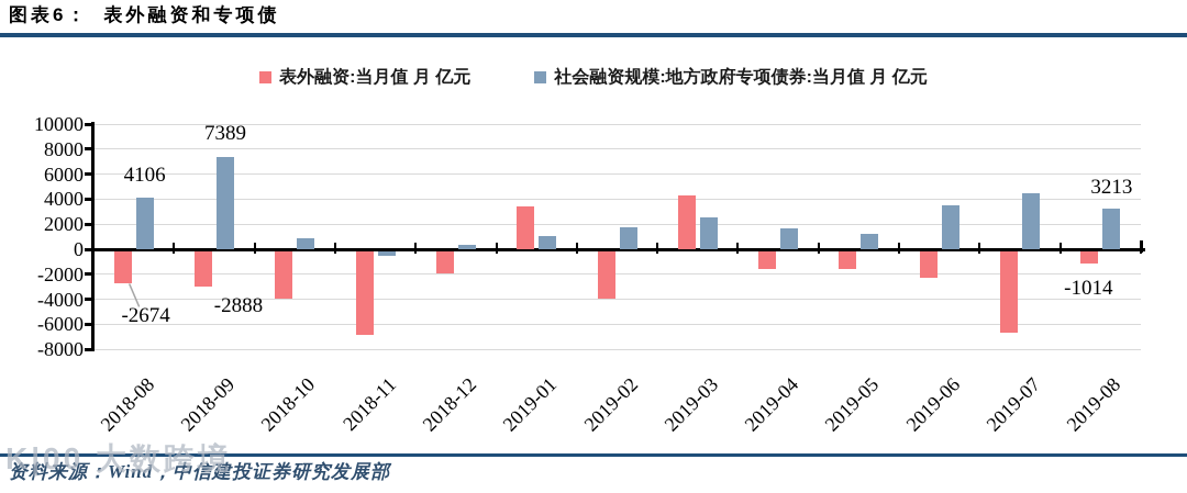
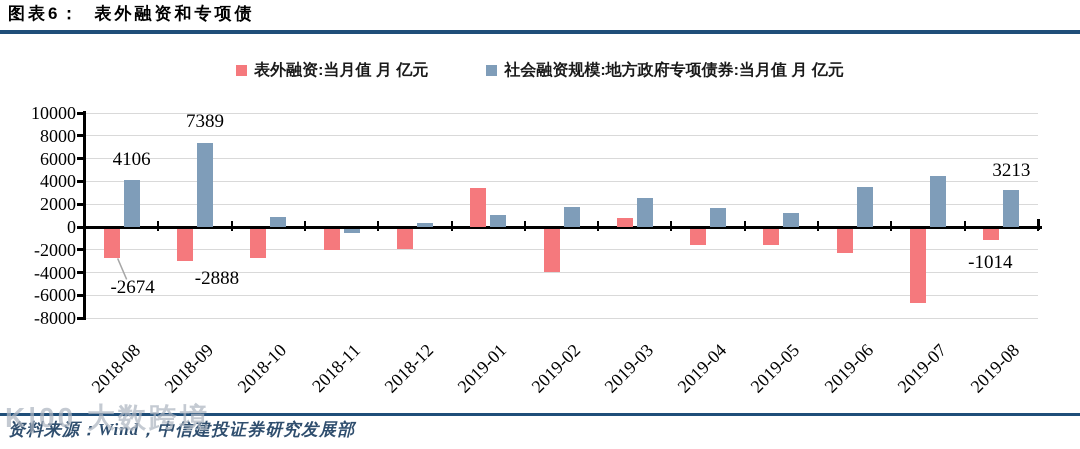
表外融资:当月值 月 亿元/2018-10: -3900 -> -2700
表外融资:当月值 月 亿元/2018-11: -6800 -> -1900
表外融资:当月值 月 亿元/2019-03: 4300 -> 800
